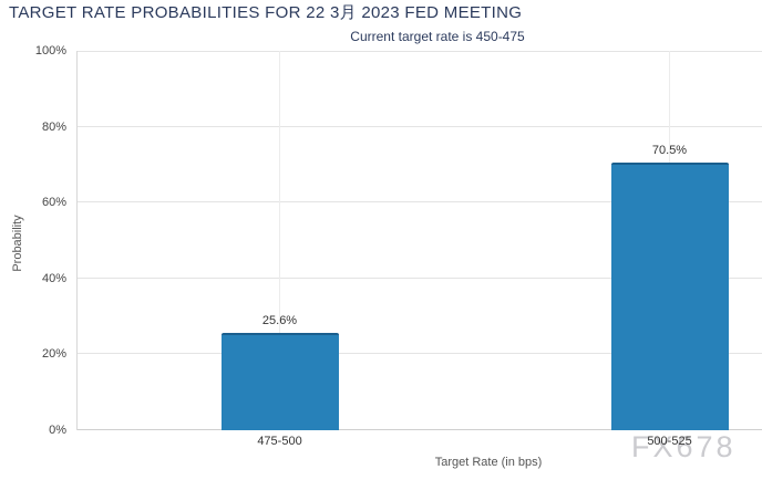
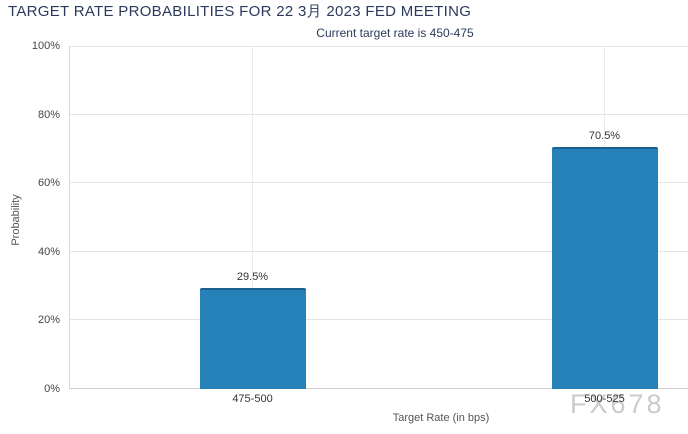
475-500: 25.6% -> 29.5%
